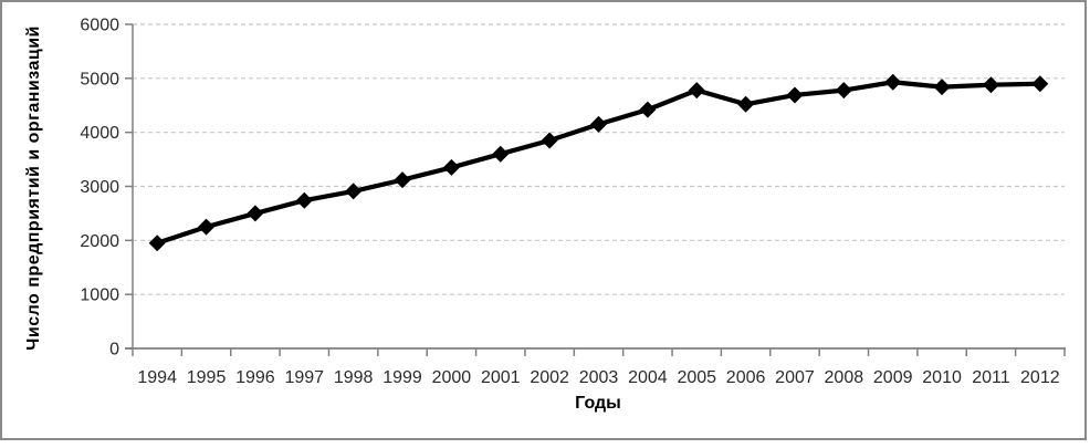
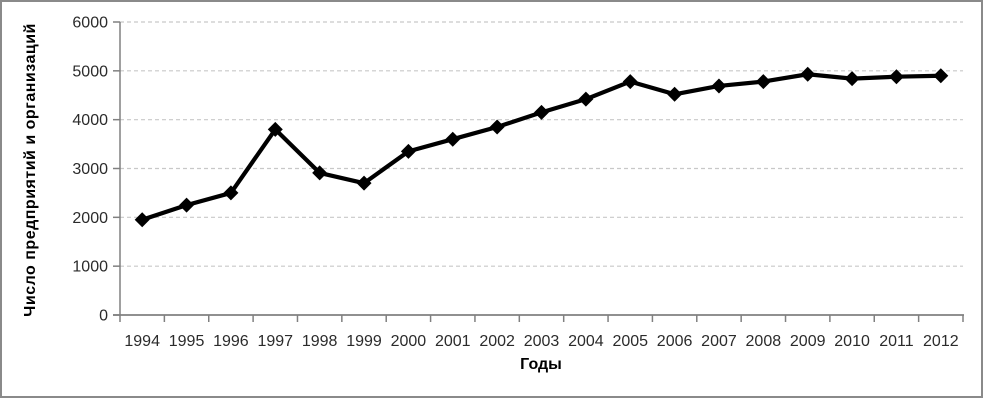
1997: 2700 -> 3800
1999: 3100 -> 2700
